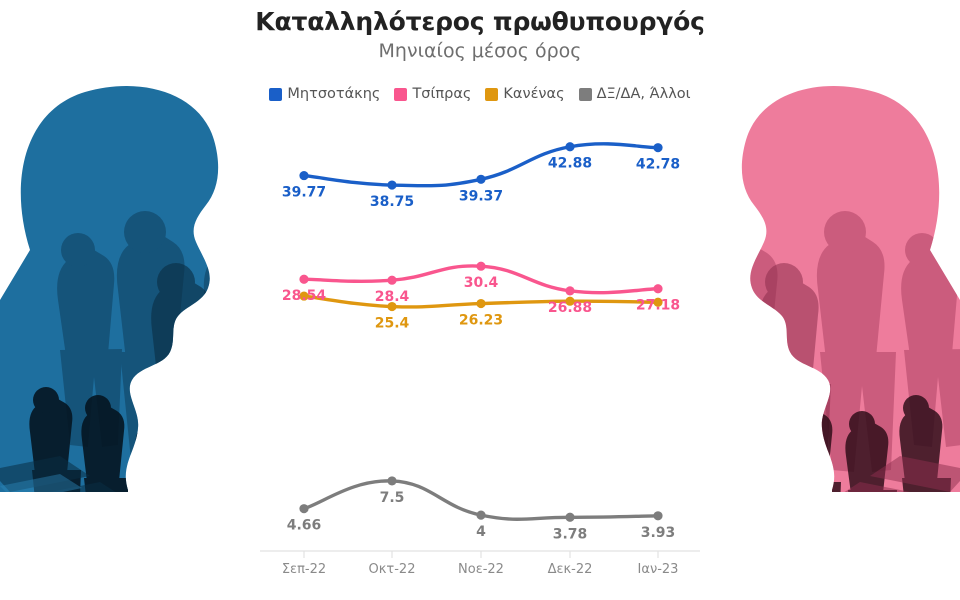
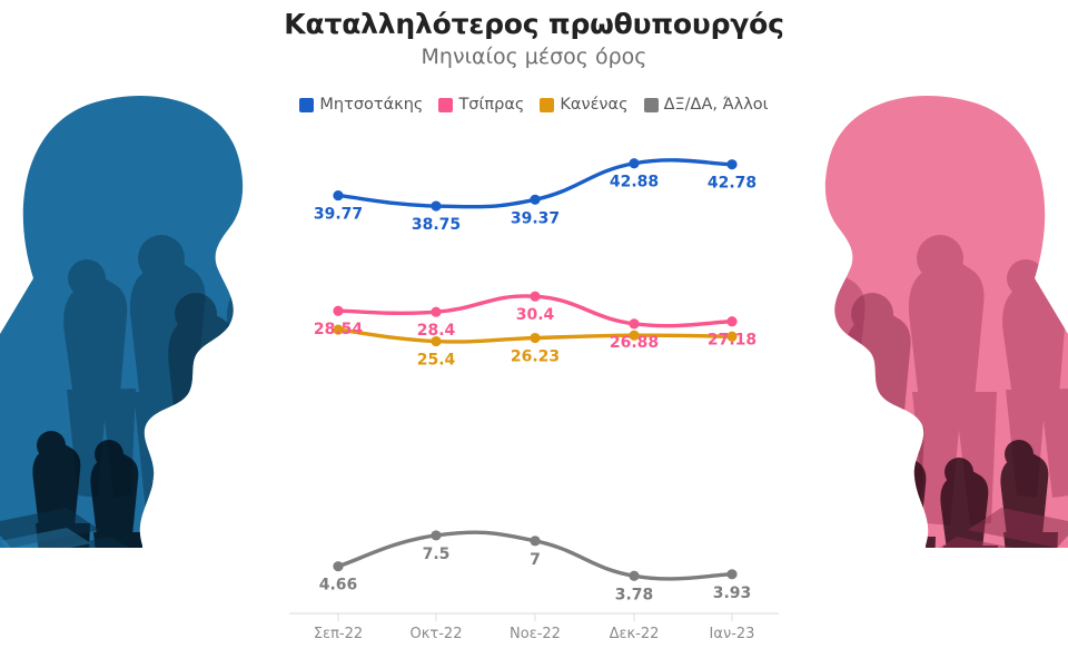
ΔΞ/ΔΑ, Άλλοι/Νοε-22: 4 -> 7
